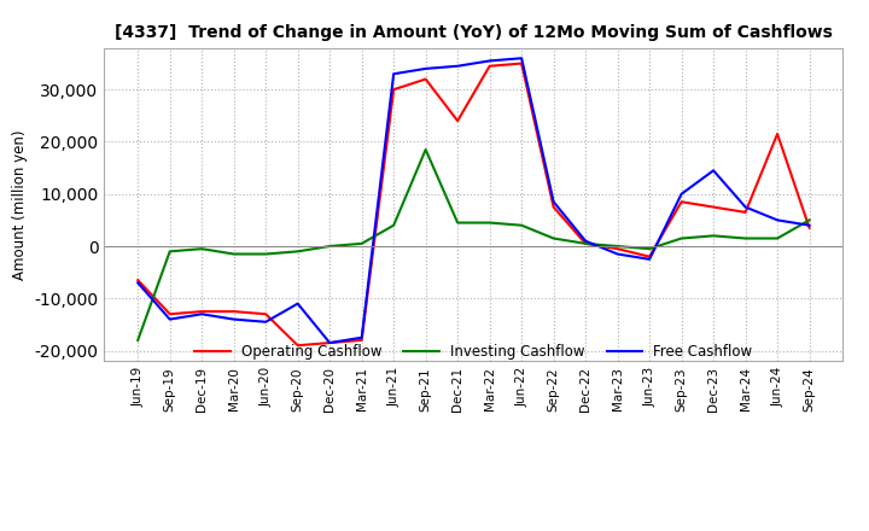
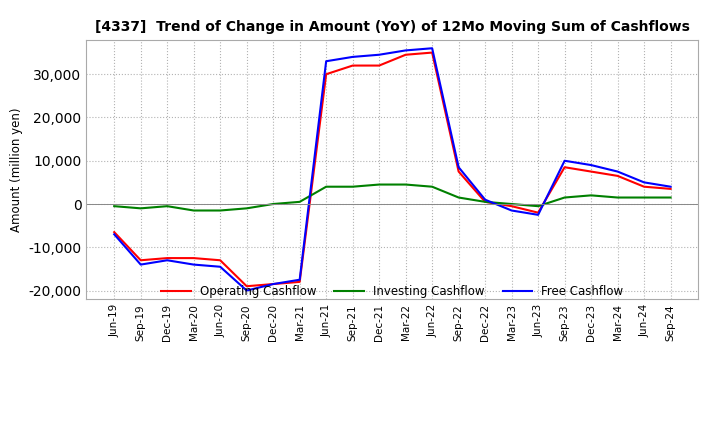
Investing Cashflow/Jun-19: -18,000 -> -500
Free Cashflow/Sep-20: -11,000 -> -20,000
Investing Cashflow/Sep-21: 18,500 -> 4,000
Operating Cashflow/Dec-21: 24,000 -> 32,000
Free Cashflow/Dec-23: 14,500 -> 9,000
Operating Cashflow/Jun-24: 21,500 -> 4,000
Investing Cashflow/Sep-24: 5,000 -> 1,500
